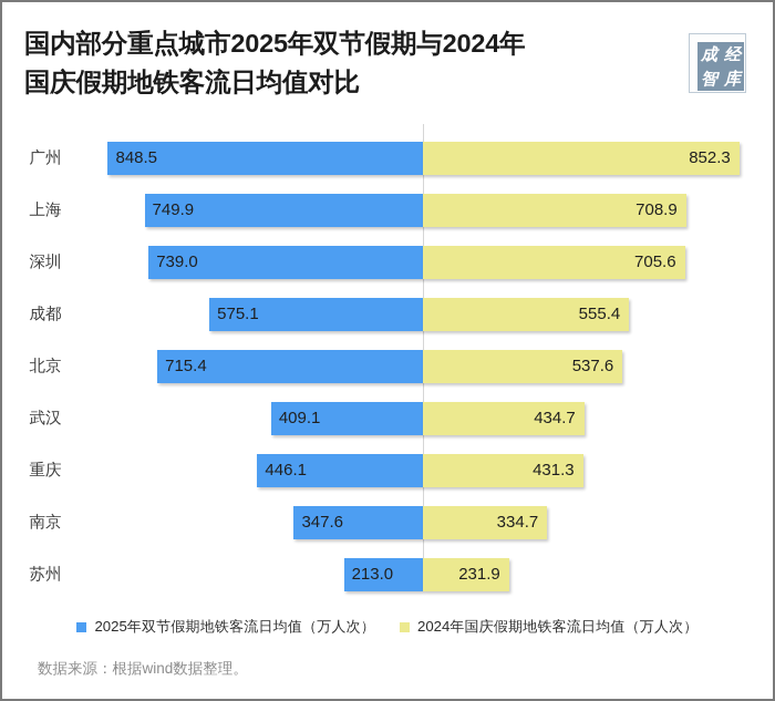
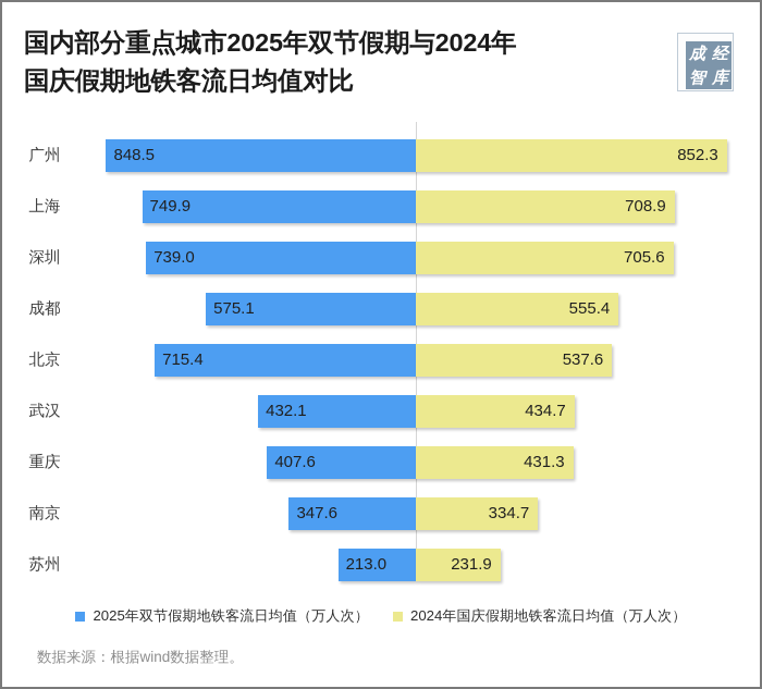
2025年双节假期地铁客流日均值（万人次）/武汉: 409.1 -> 432.1
2025年双节假期地铁客流日均值（万人次）/重庆: 446.1 -> 407.6
